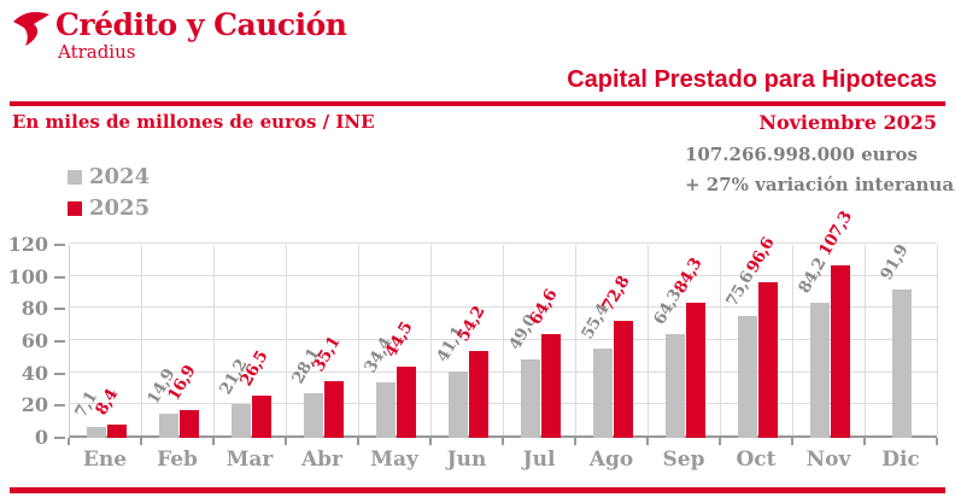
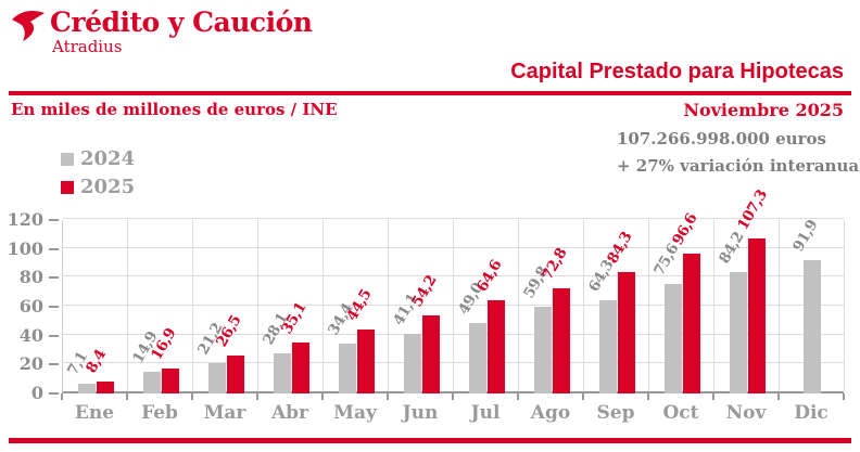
2024/Ago: 55,4 -> 59,8
